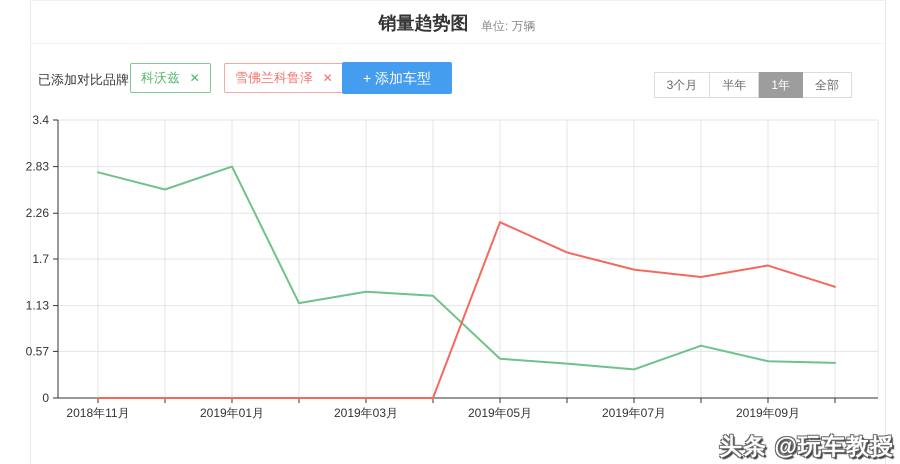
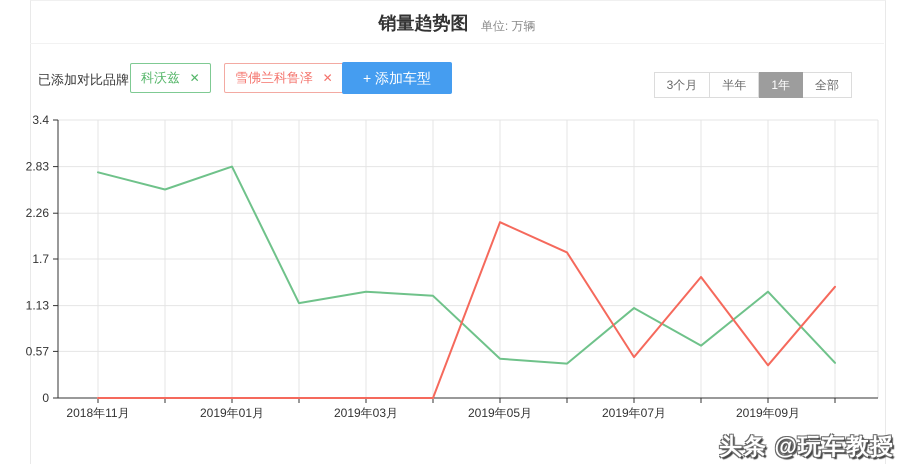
科沃兹/2019年07月: 0.3 -> 1.1
雪佛兰科鲁泽/2019年07月: 1.6 -> 0.5
科沃兹/2019年09月: 0.5 -> 1.3
雪佛兰科鲁泽/2019年09月: 1.6 -> 0.4
